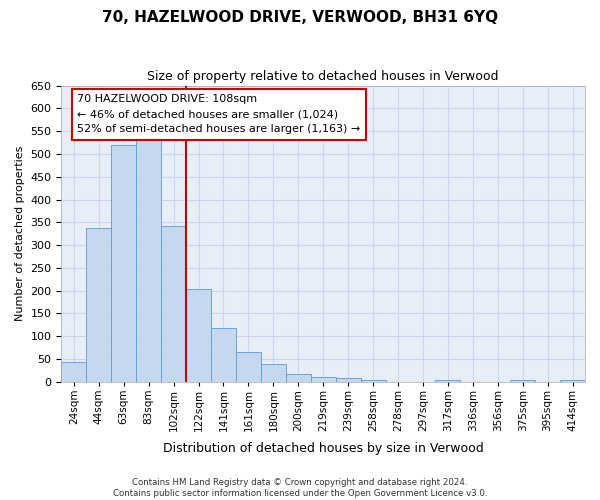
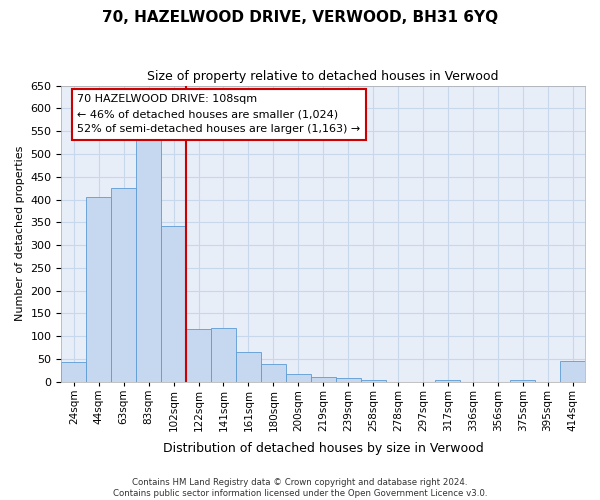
44sqm: 338 -> 405
63sqm: 519 -> 425
122sqm: 204 -> 115
414sqm: 5 -> 45
